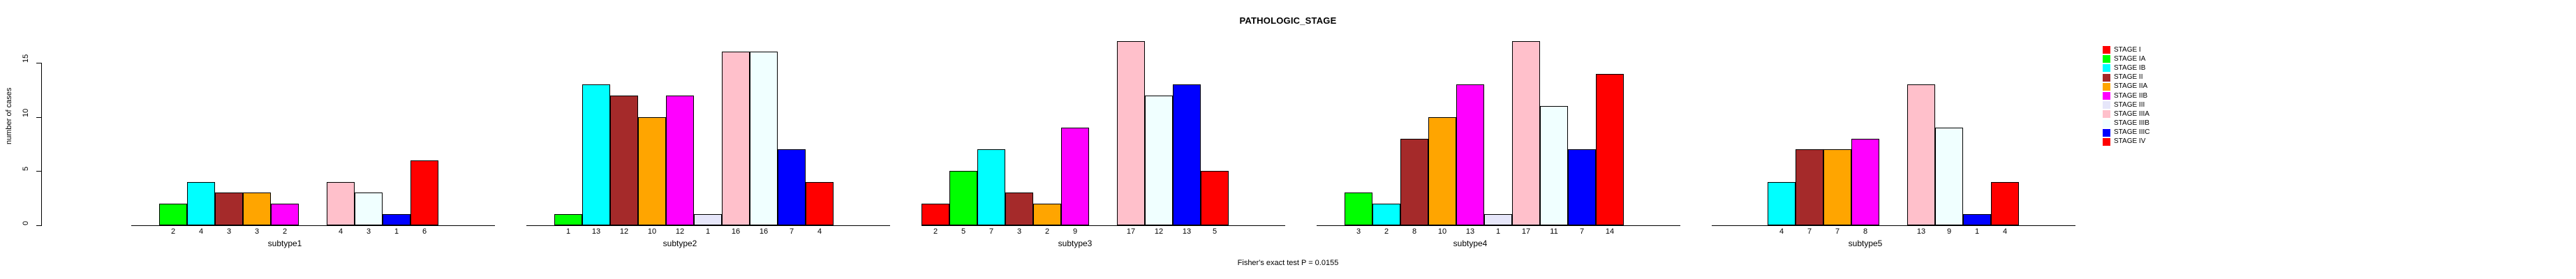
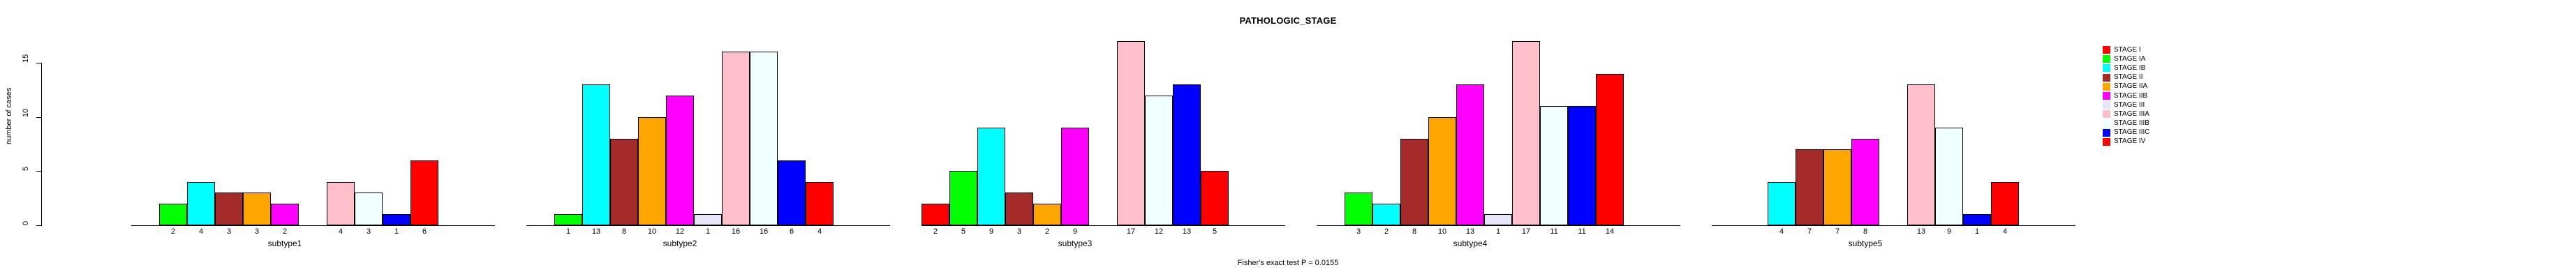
STAGE II/subtype2: 12 -> 8
STAGE IIIC/subtype2: 7 -> 6
STAGE IB/subtype3: 7 -> 9
STAGE IIIC/subtype4: 7 -> 11
